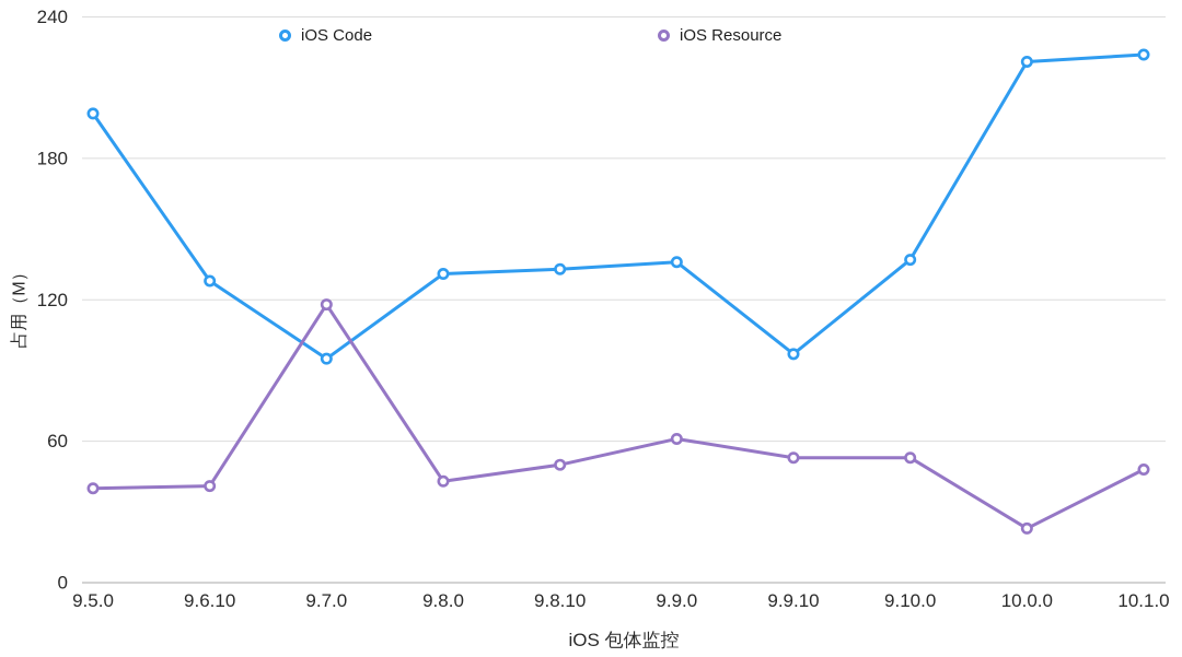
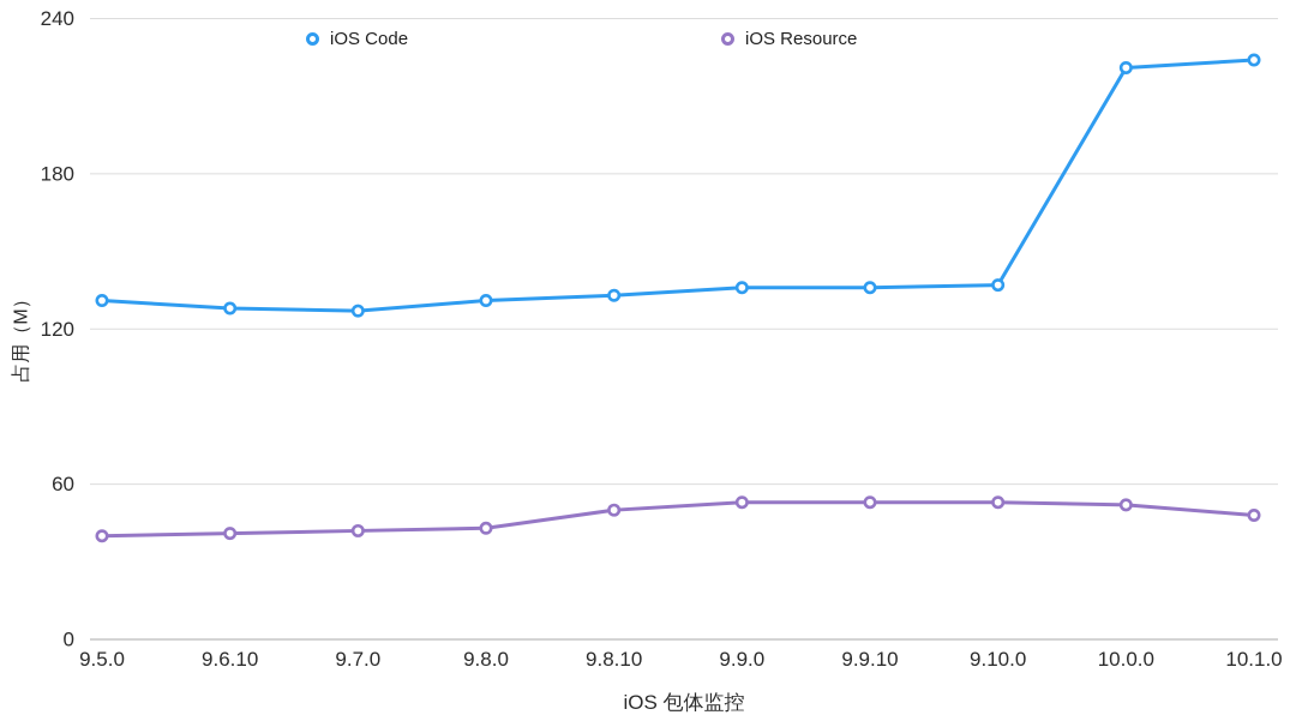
iOS Code/9.5.0: 199 -> 131
iOS Code/9.7.0: 95 -> 127
iOS Resource/9.7.0: 118 -> 42
iOS Resource/9.9.0: 61 -> 53
iOS Code/9.9.10: 97 -> 136
iOS Resource/10.0.0: 23 -> 52
